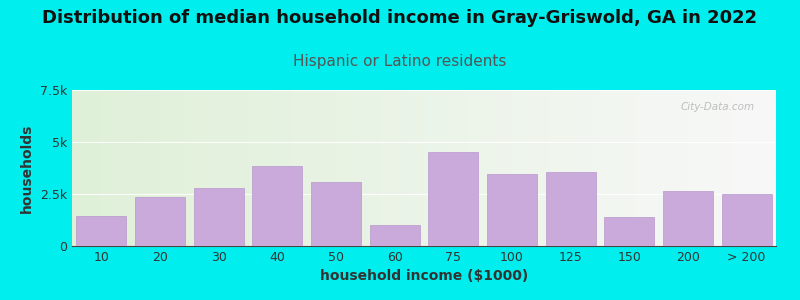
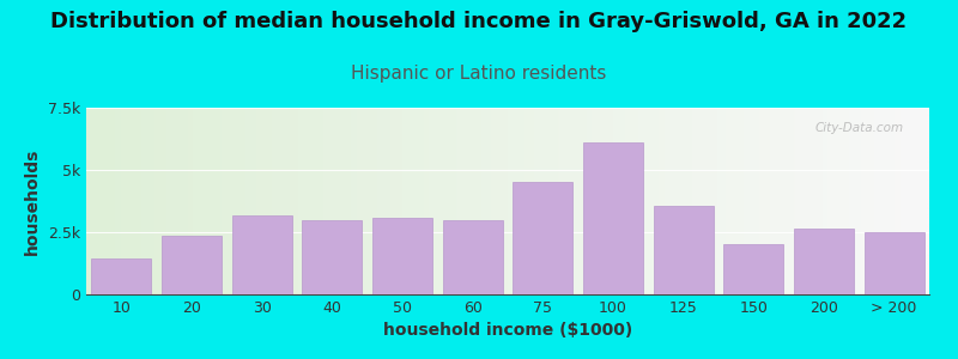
30: 2.80k -> 3.15k
40: 3.85k -> 3.00k
60: 1.00k -> 3.00k
100: 3.45k -> 6.10k
150: 1.40k -> 2.00k
